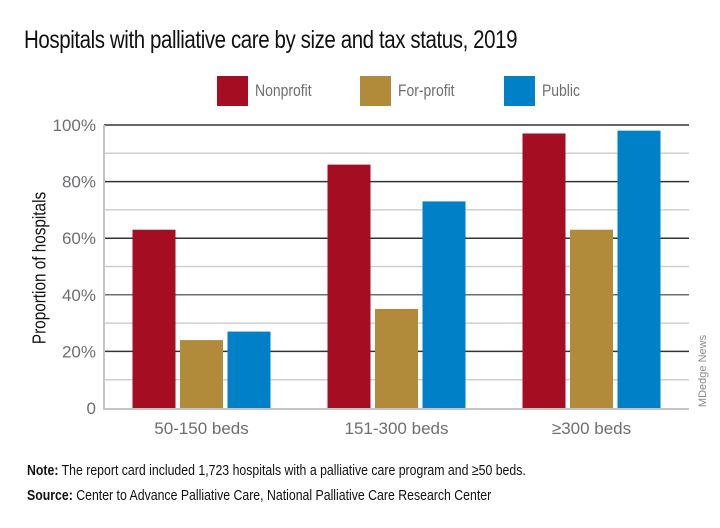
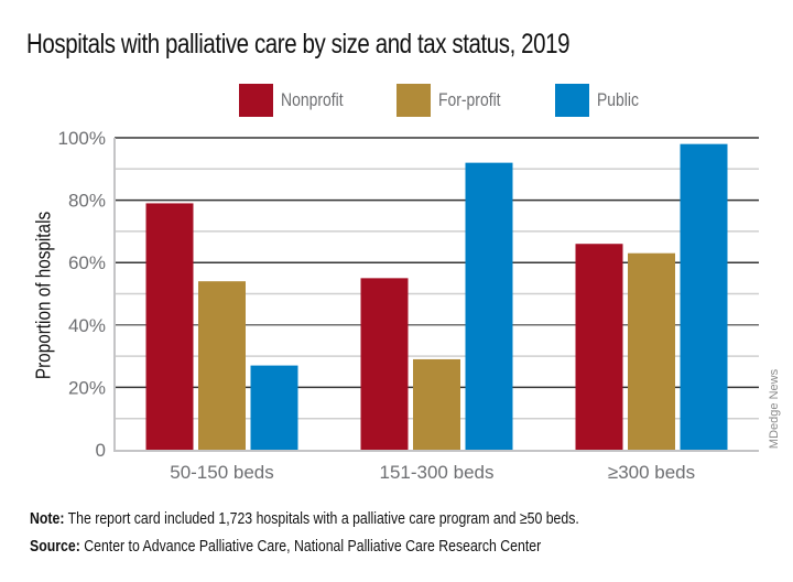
Nonprofit/50-150 beds: 63% -> 79%
For-profit/50-150 beds: 24% -> 54%
Nonprofit/151-300 beds: 86% -> 55%
For-profit/151-300 beds: 35% -> 29%
Public/151-300 beds: 73% -> 92%
Nonprofit/≥300 beds: 97% -> 66%
